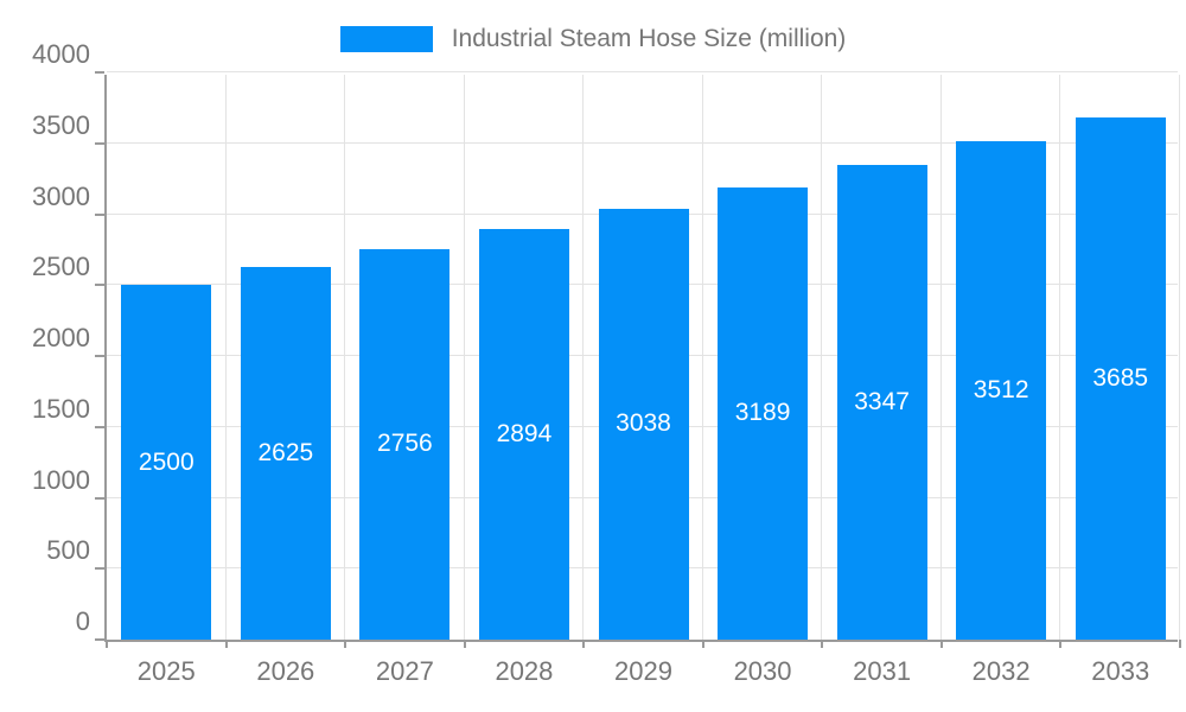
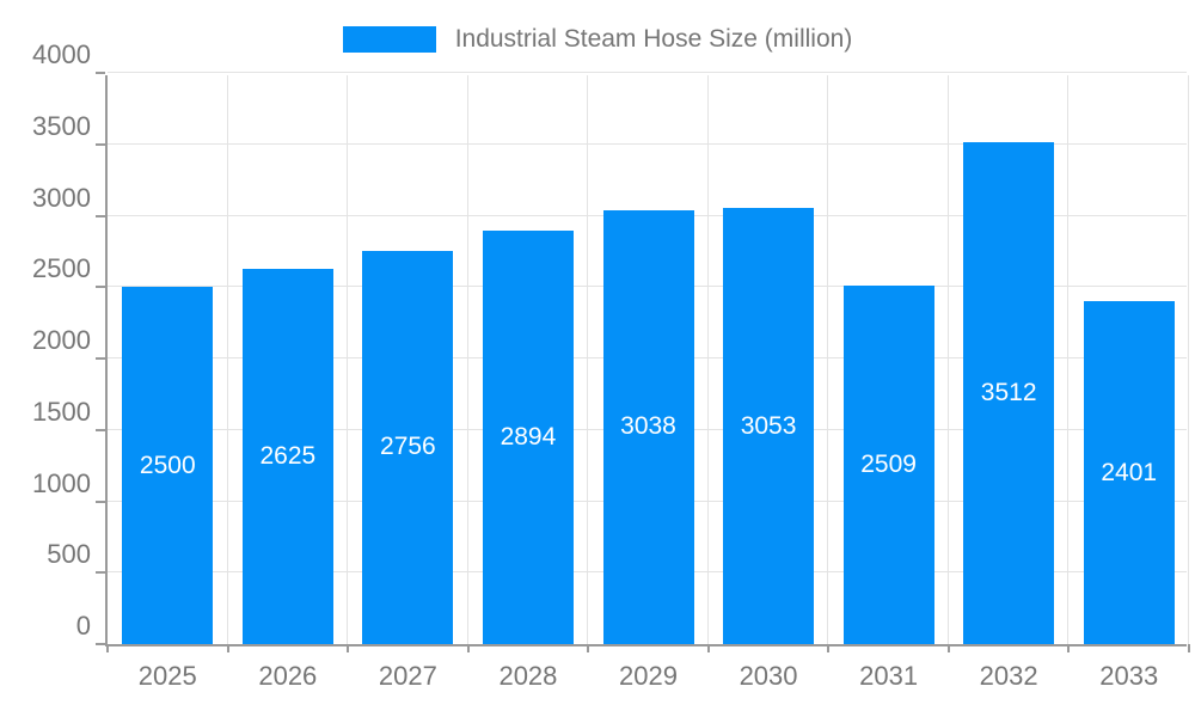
2030: 3189 -> 3053
2031: 3347 -> 2509
2033: 3685 -> 2401
